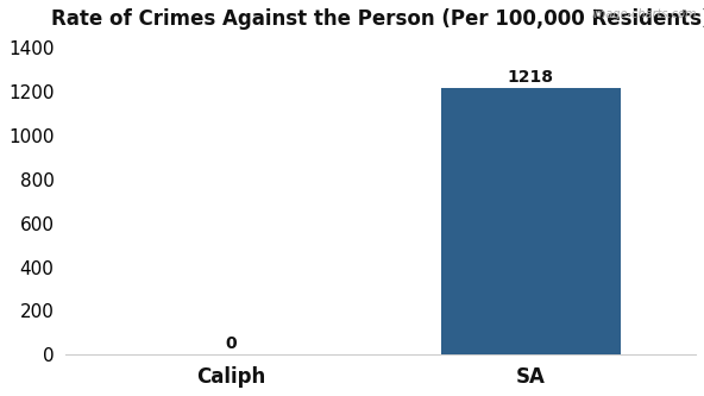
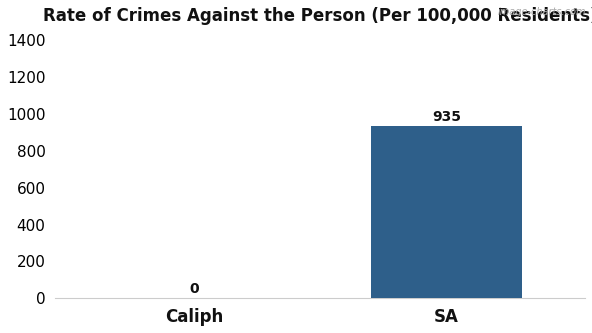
SA: 1218 -> 935
